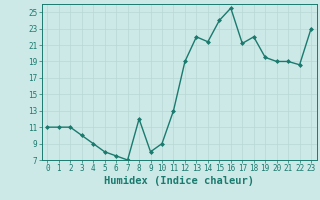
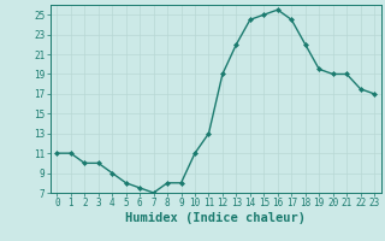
2: 11.0 -> 10.0
8: 12.0 -> 8.0
10: 9.0 -> 11.0
14: 21.4 -> 24.5
15: 24.0 -> 25.0
17: 21.2 -> 24.5
22: 18.6 -> 17.5
23: 23.0 -> 17.0
